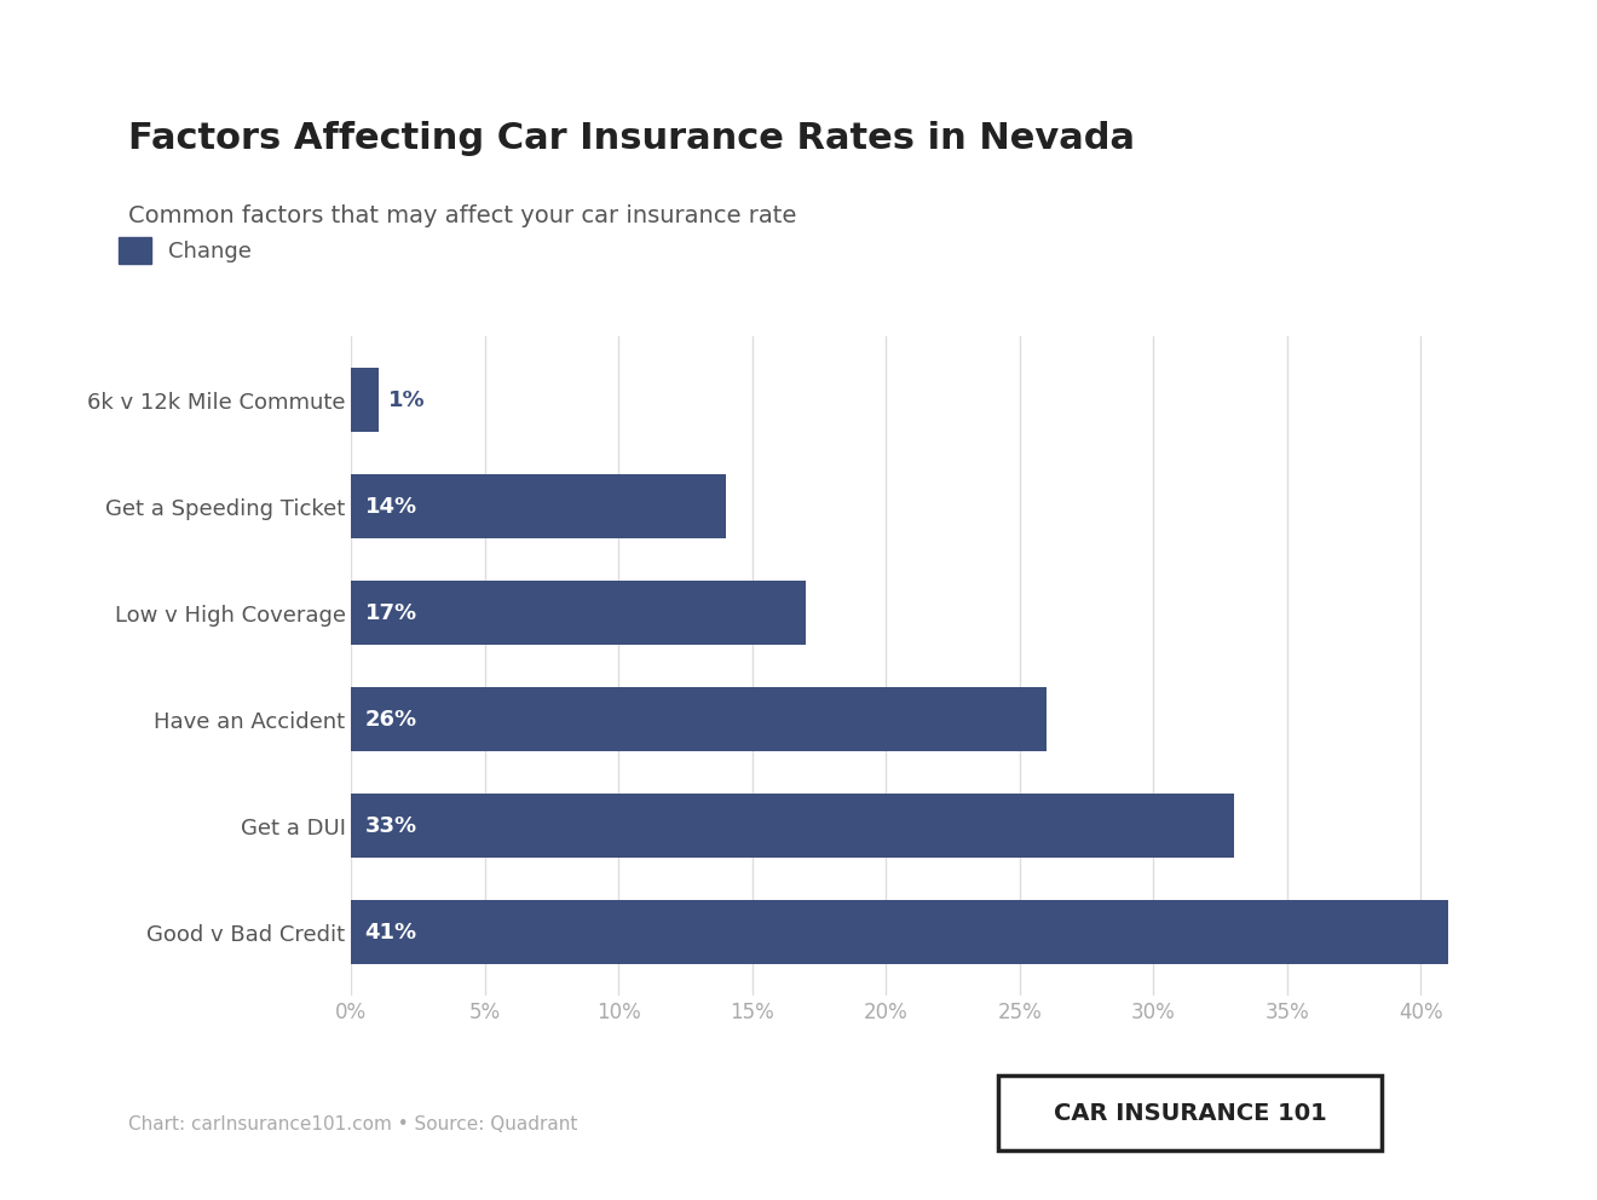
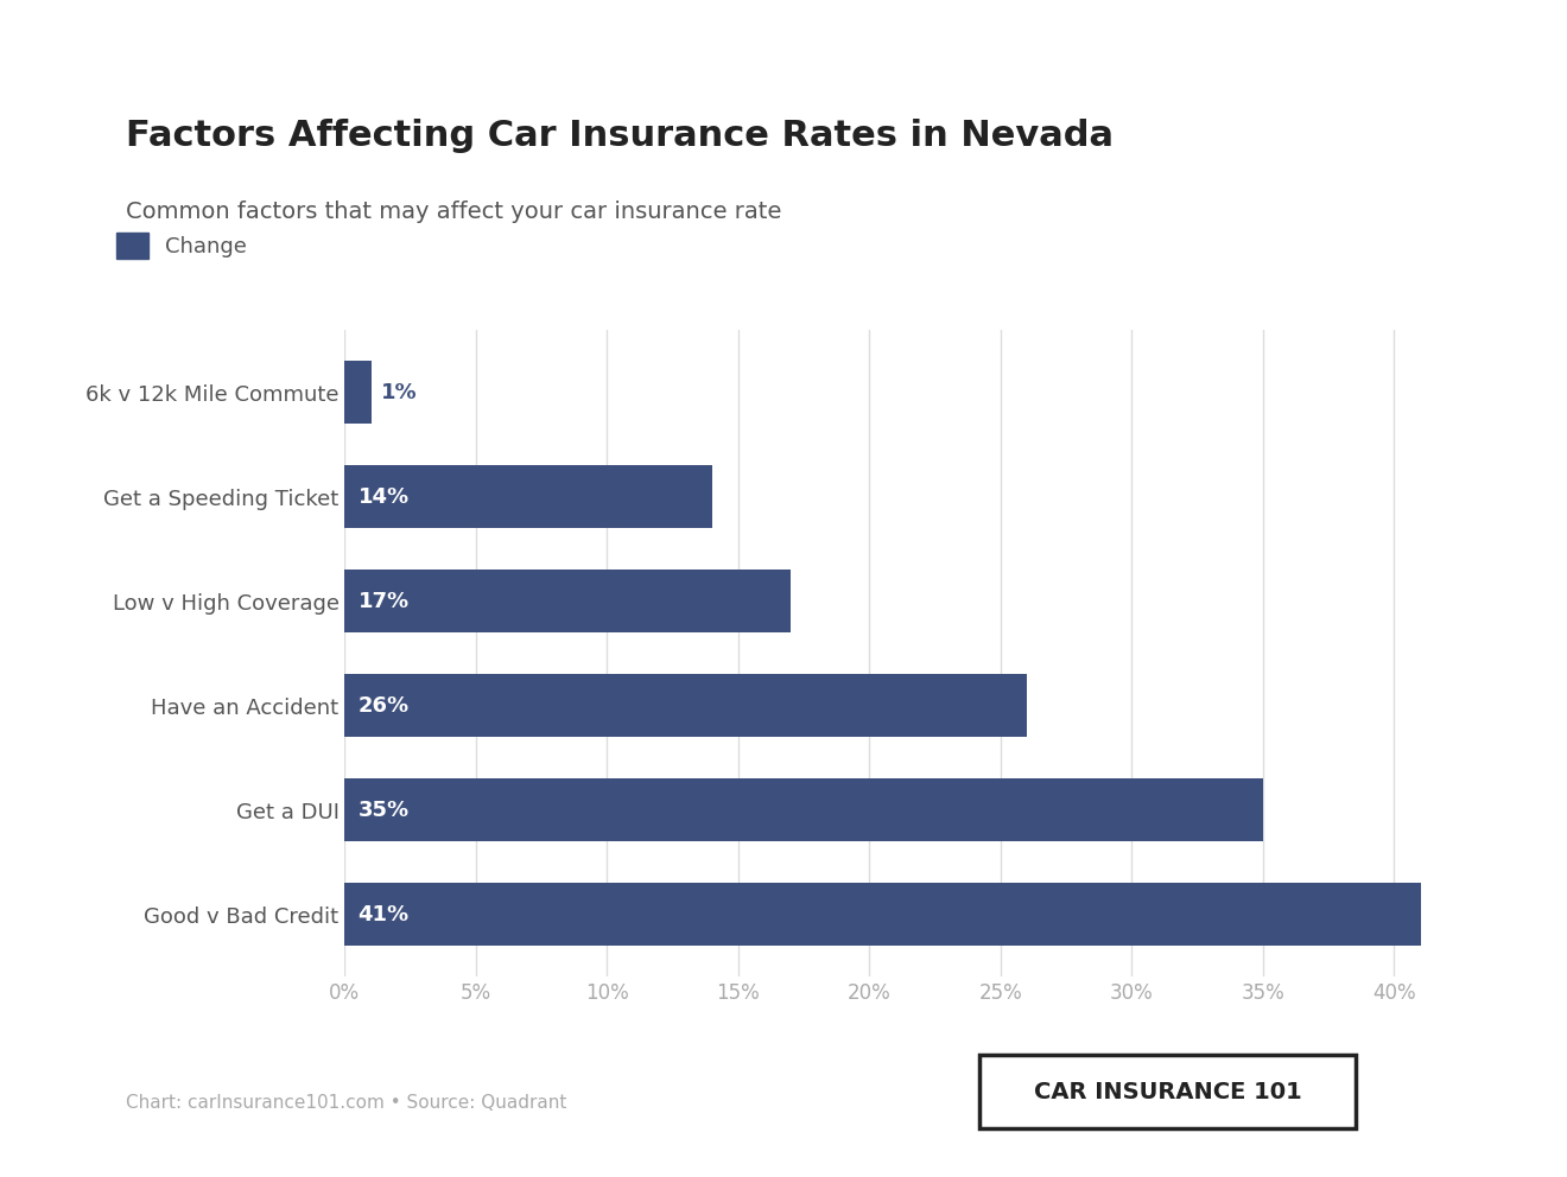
Get a DUI: 33% -> 35%
